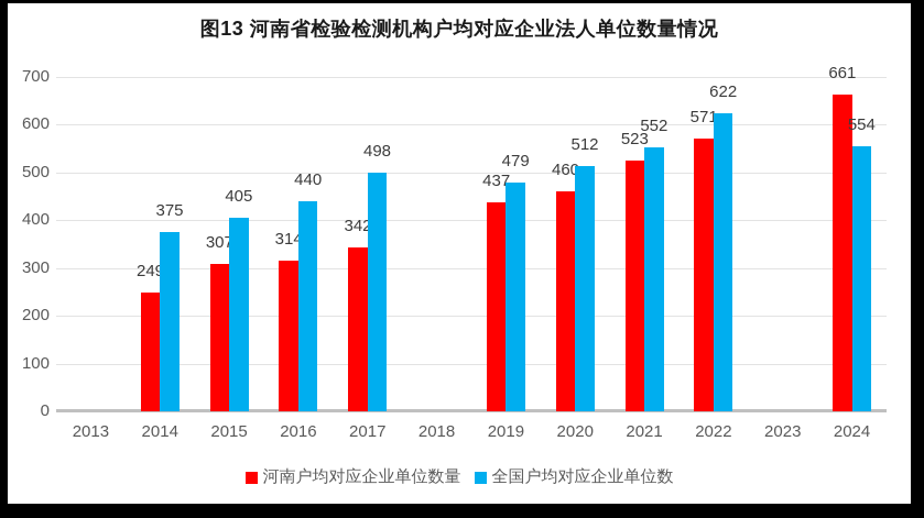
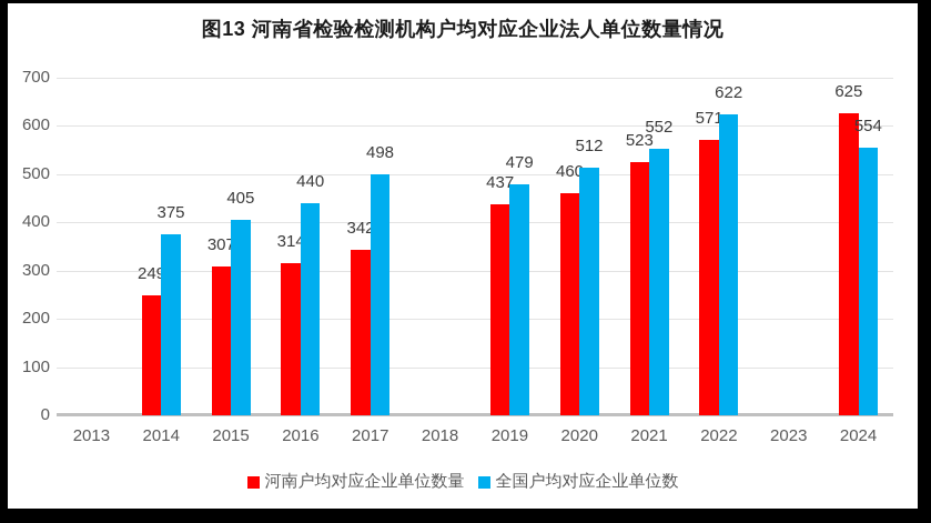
河南户均对应企业单位数量/2024: 661 -> 625
